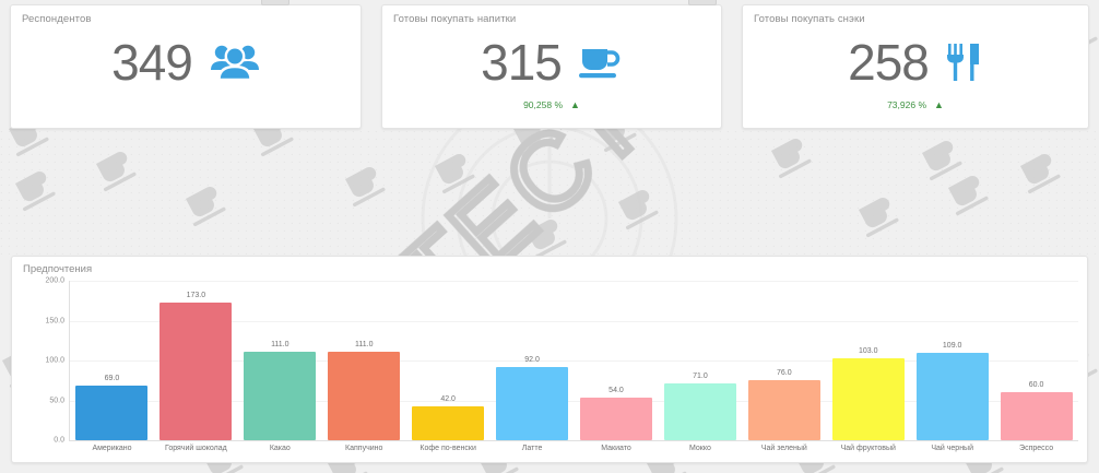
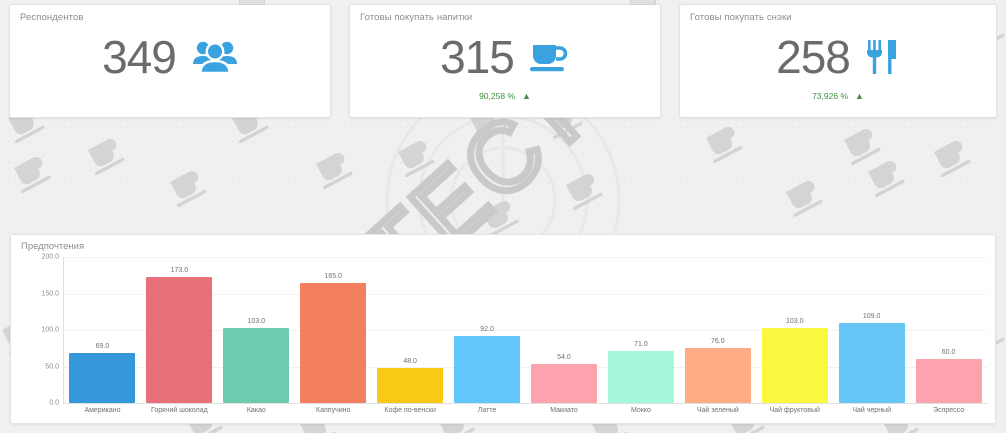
Какао: 111.0 -> 103.0
Каппучино: 111.0 -> 165.0
Кофе по-венски: 42.0 -> 48.0
